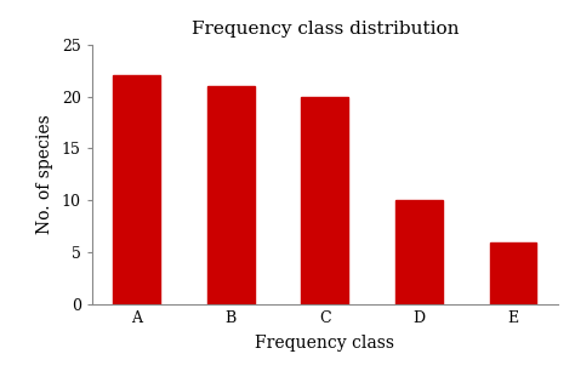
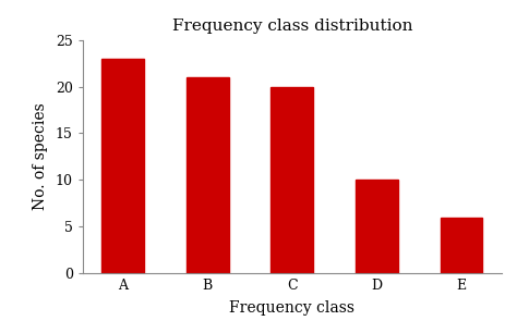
A: 22 -> 23
